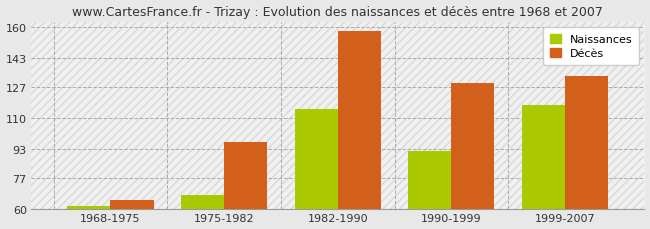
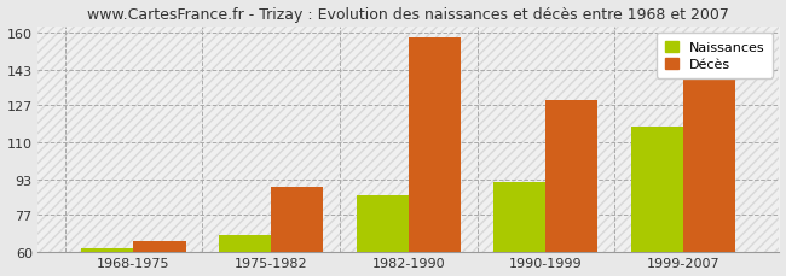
Décès/1975-1982: 97 -> 90
Naissances/1982-1990: 115 -> 86
Décès/1999-2007: 133 -> 140
